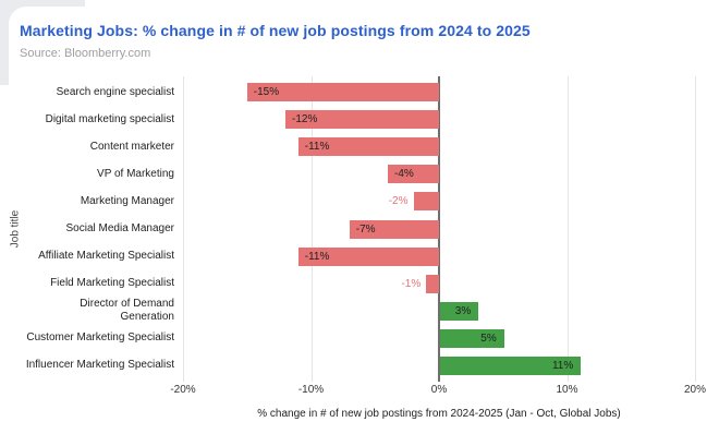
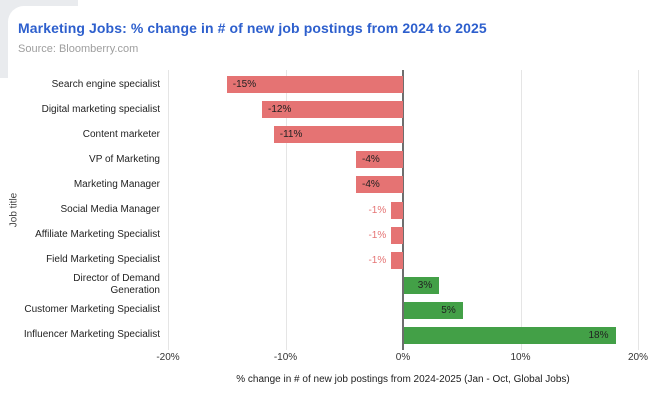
Marketing Manager: -2% -> -4%
Social Media Manager: -7% -> -1%
Affiliate Marketing Specialist: -11% -> -1%
Influencer Marketing Specialist: 11% -> 18%
